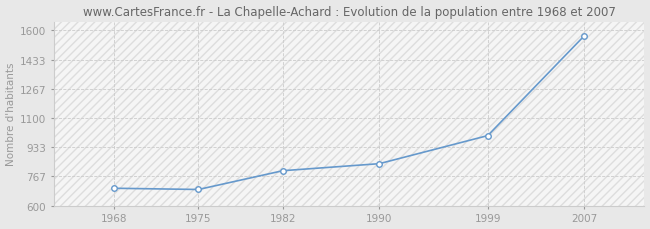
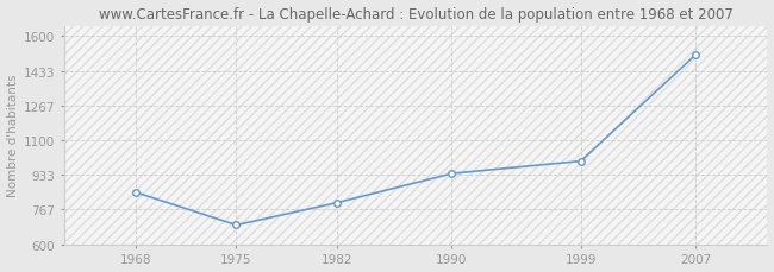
1968: 700 -> 850
1990: 840 -> 940
2007: 1570 -> 1510
